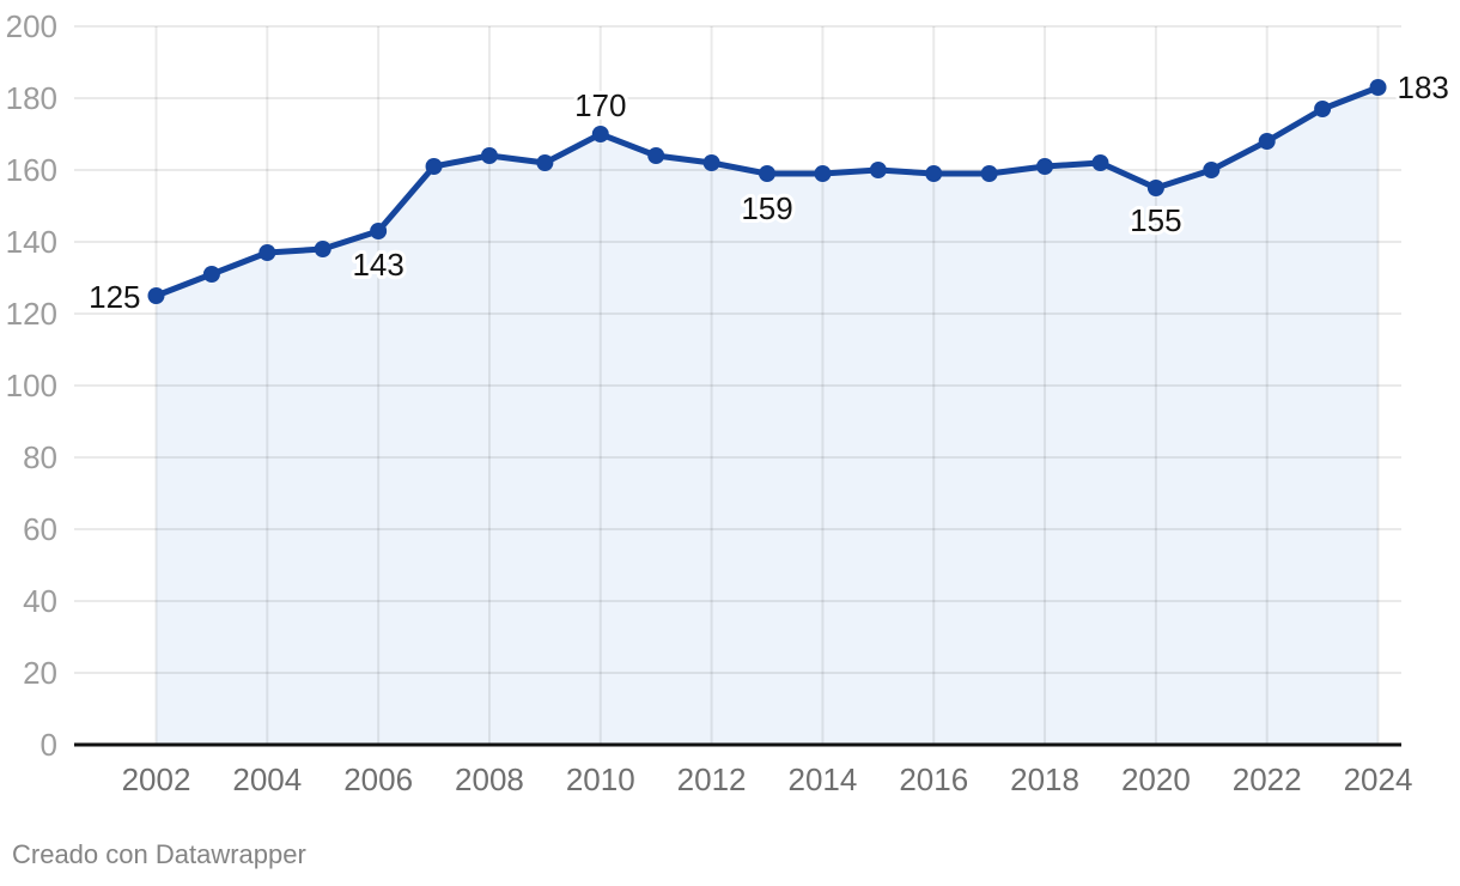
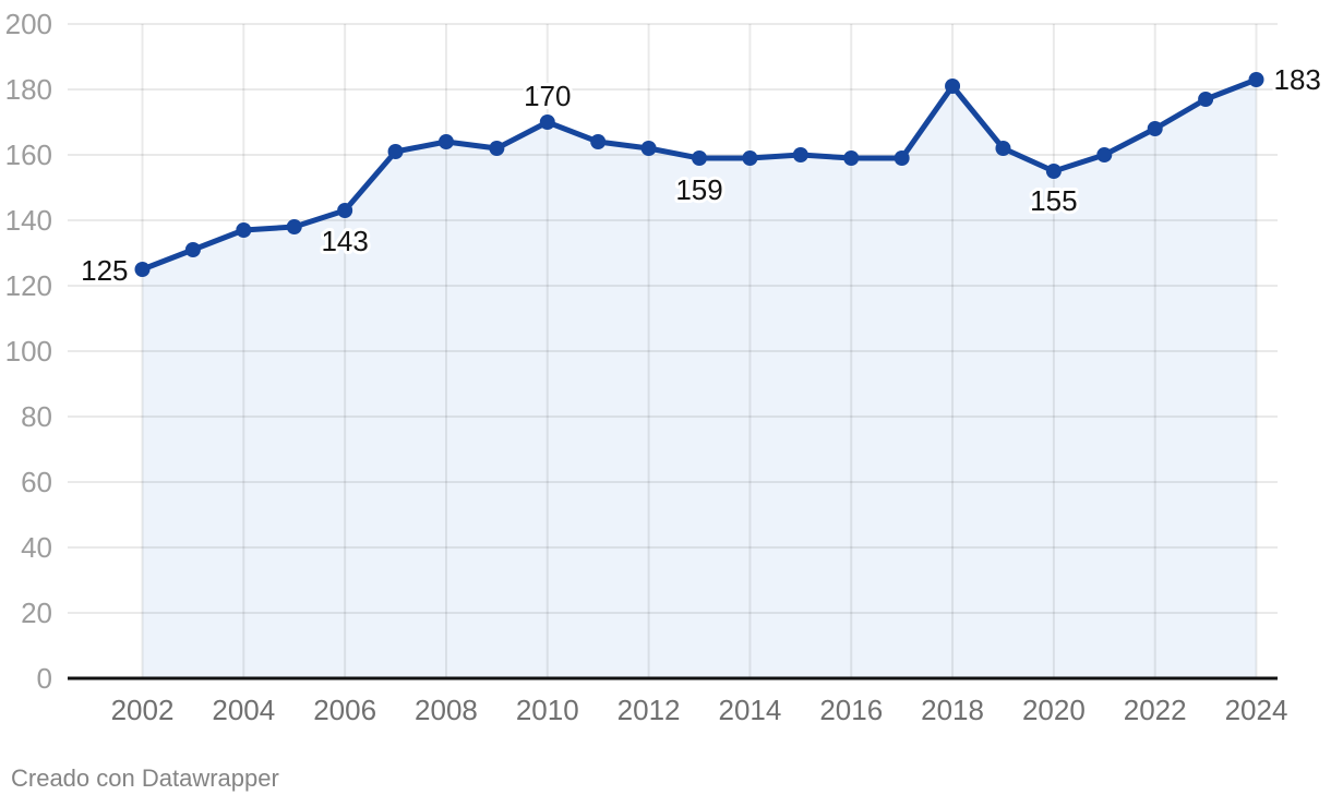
2018: 161 -> 181
